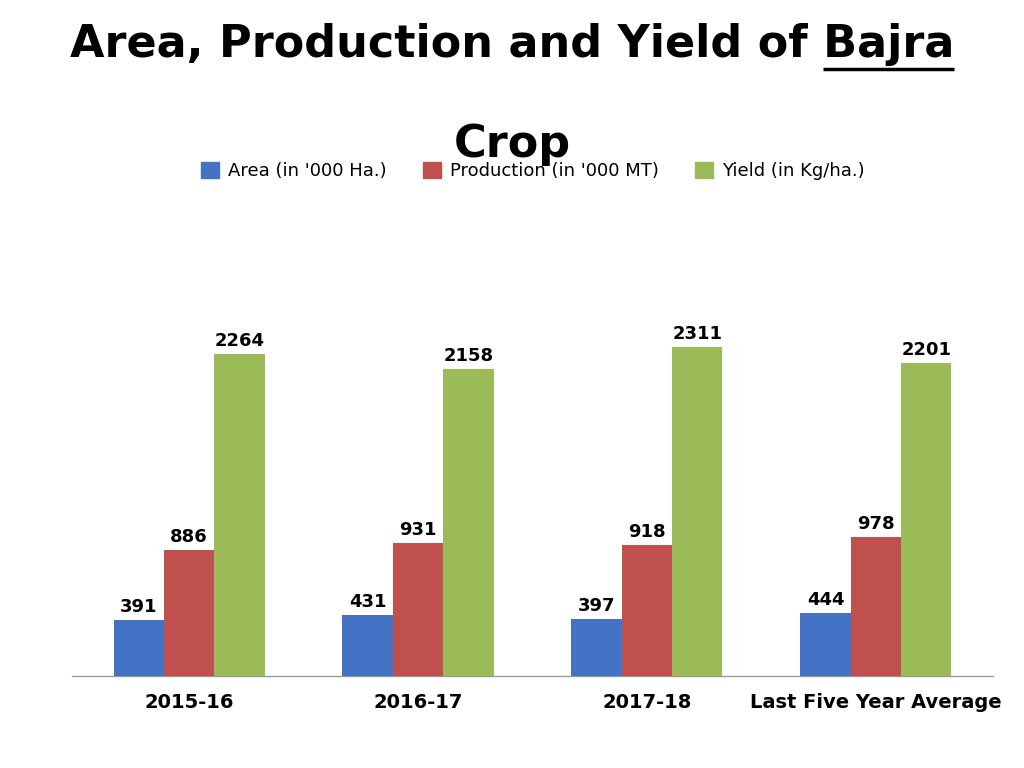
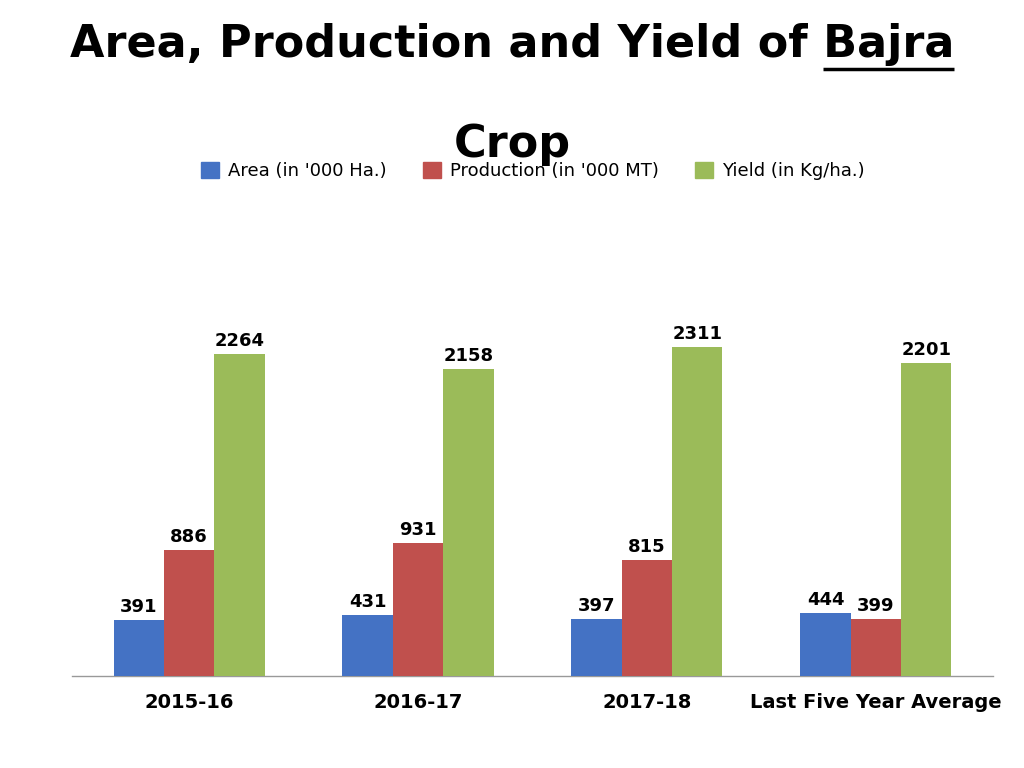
Production (in '000 MT)/2017-18: 918 -> 815
Production (in '000 MT)/Last Five Year Average: 978 -> 399
